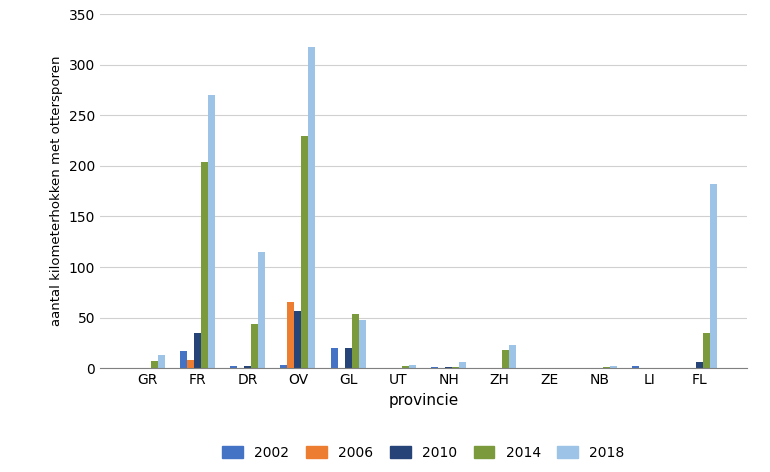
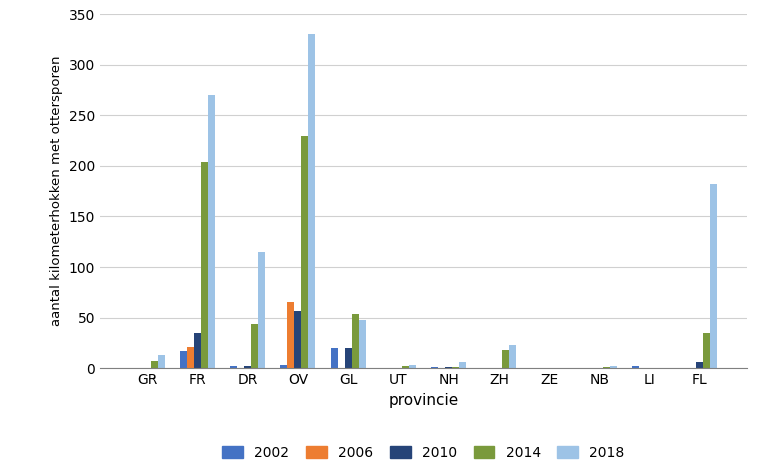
2006/FR: 8 -> 21
2018/OV: 318 -> 330
